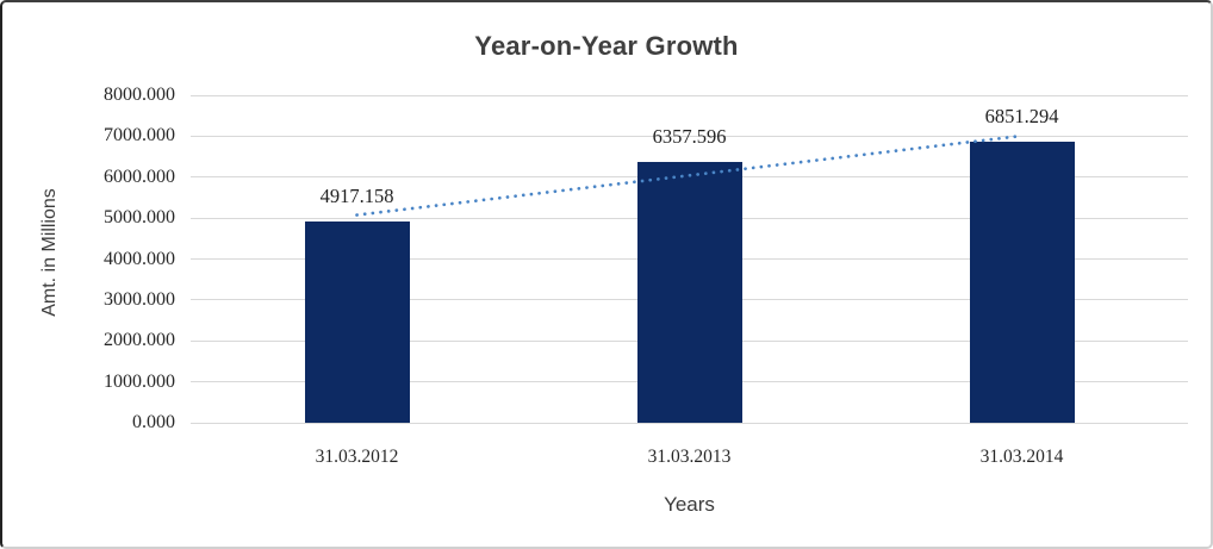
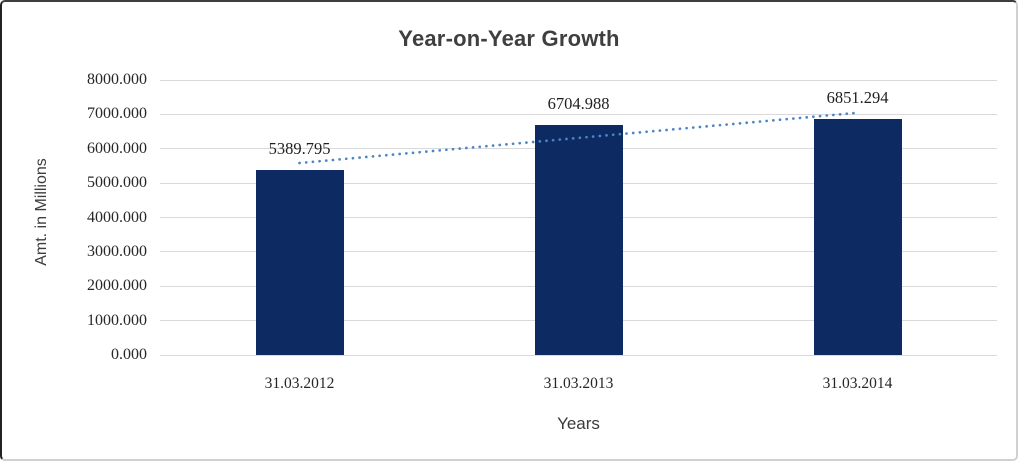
31.03.2012: 4917.158 -> 5389.795
31.03.2013: 6357.596 -> 6704.988
